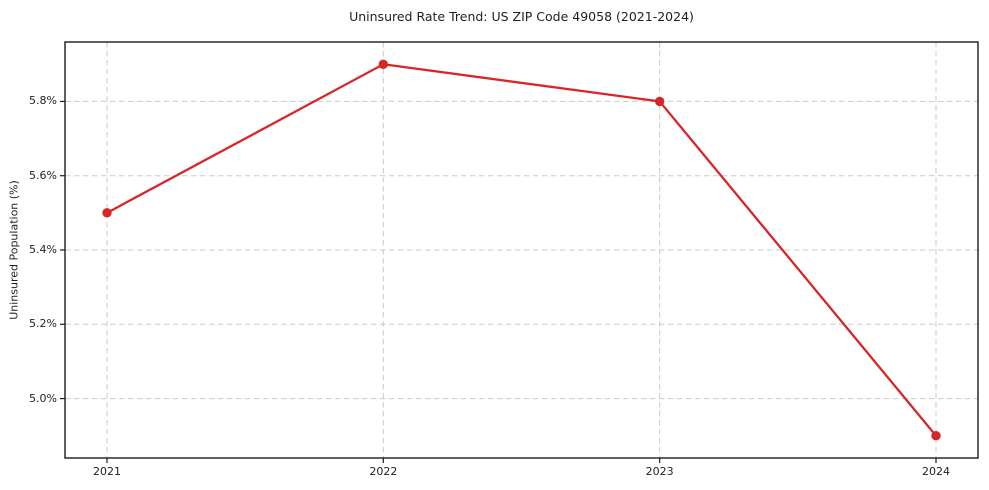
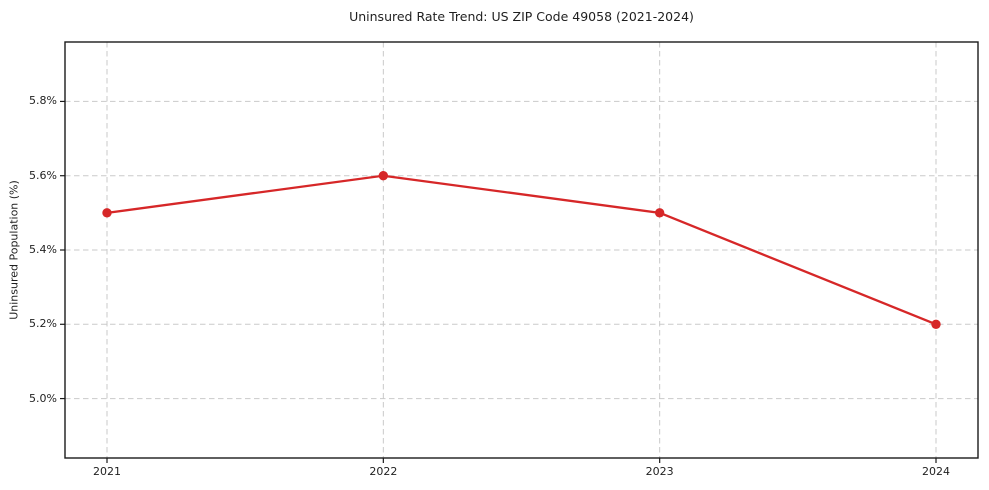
2022: 5.9% -> 5.6%
2023: 5.8% -> 5.5%
2024: 4.9% -> 5.2%
